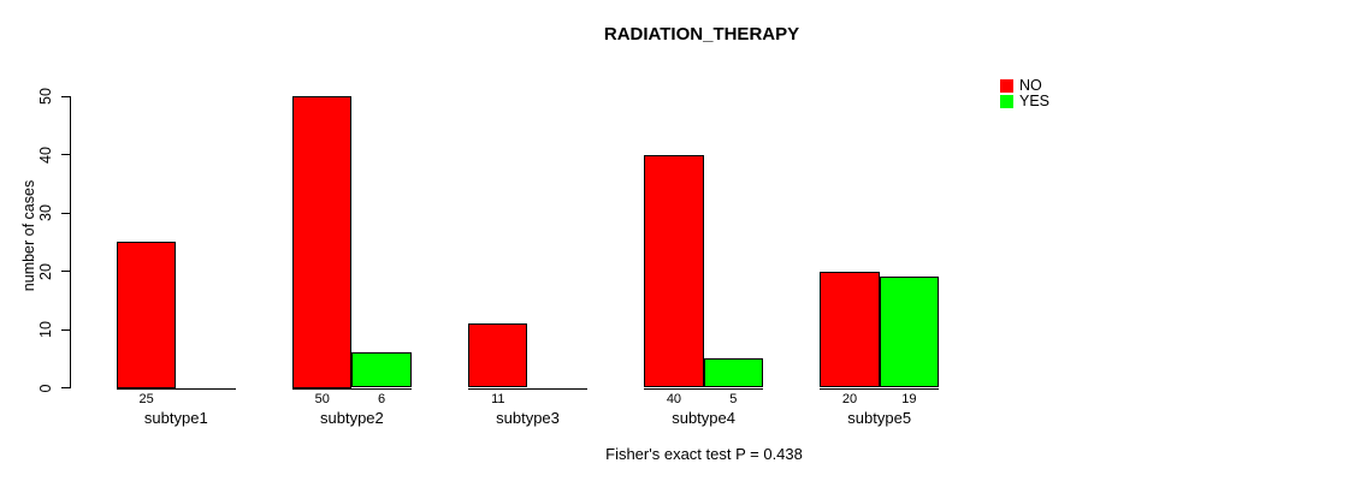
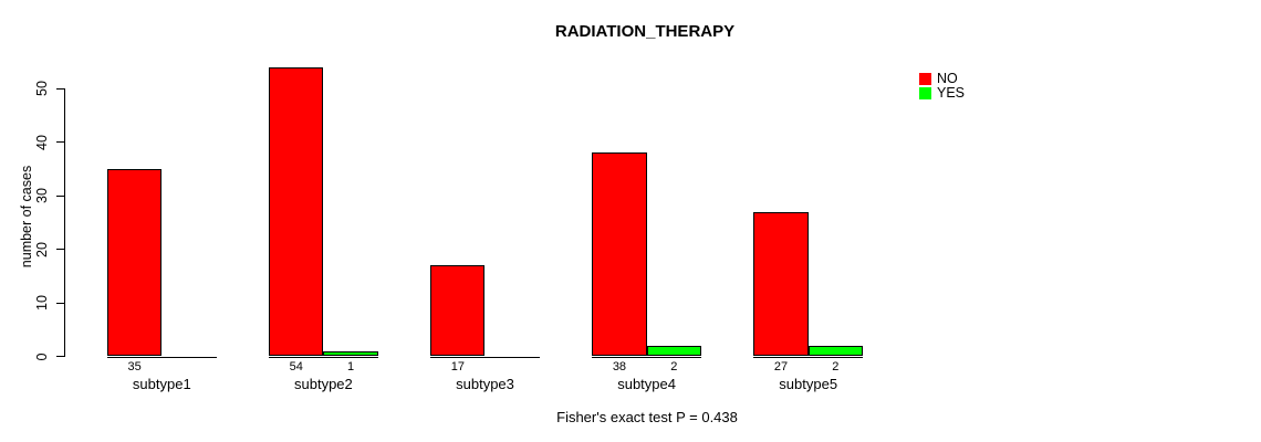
NO/subtype1: 25 -> 35
NO/subtype2: 50 -> 54
YES/subtype2: 6 -> 1
NO/subtype3: 11 -> 17
NO/subtype4: 40 -> 38
YES/subtype4: 5 -> 2
NO/subtype5: 20 -> 27
YES/subtype5: 19 -> 2
